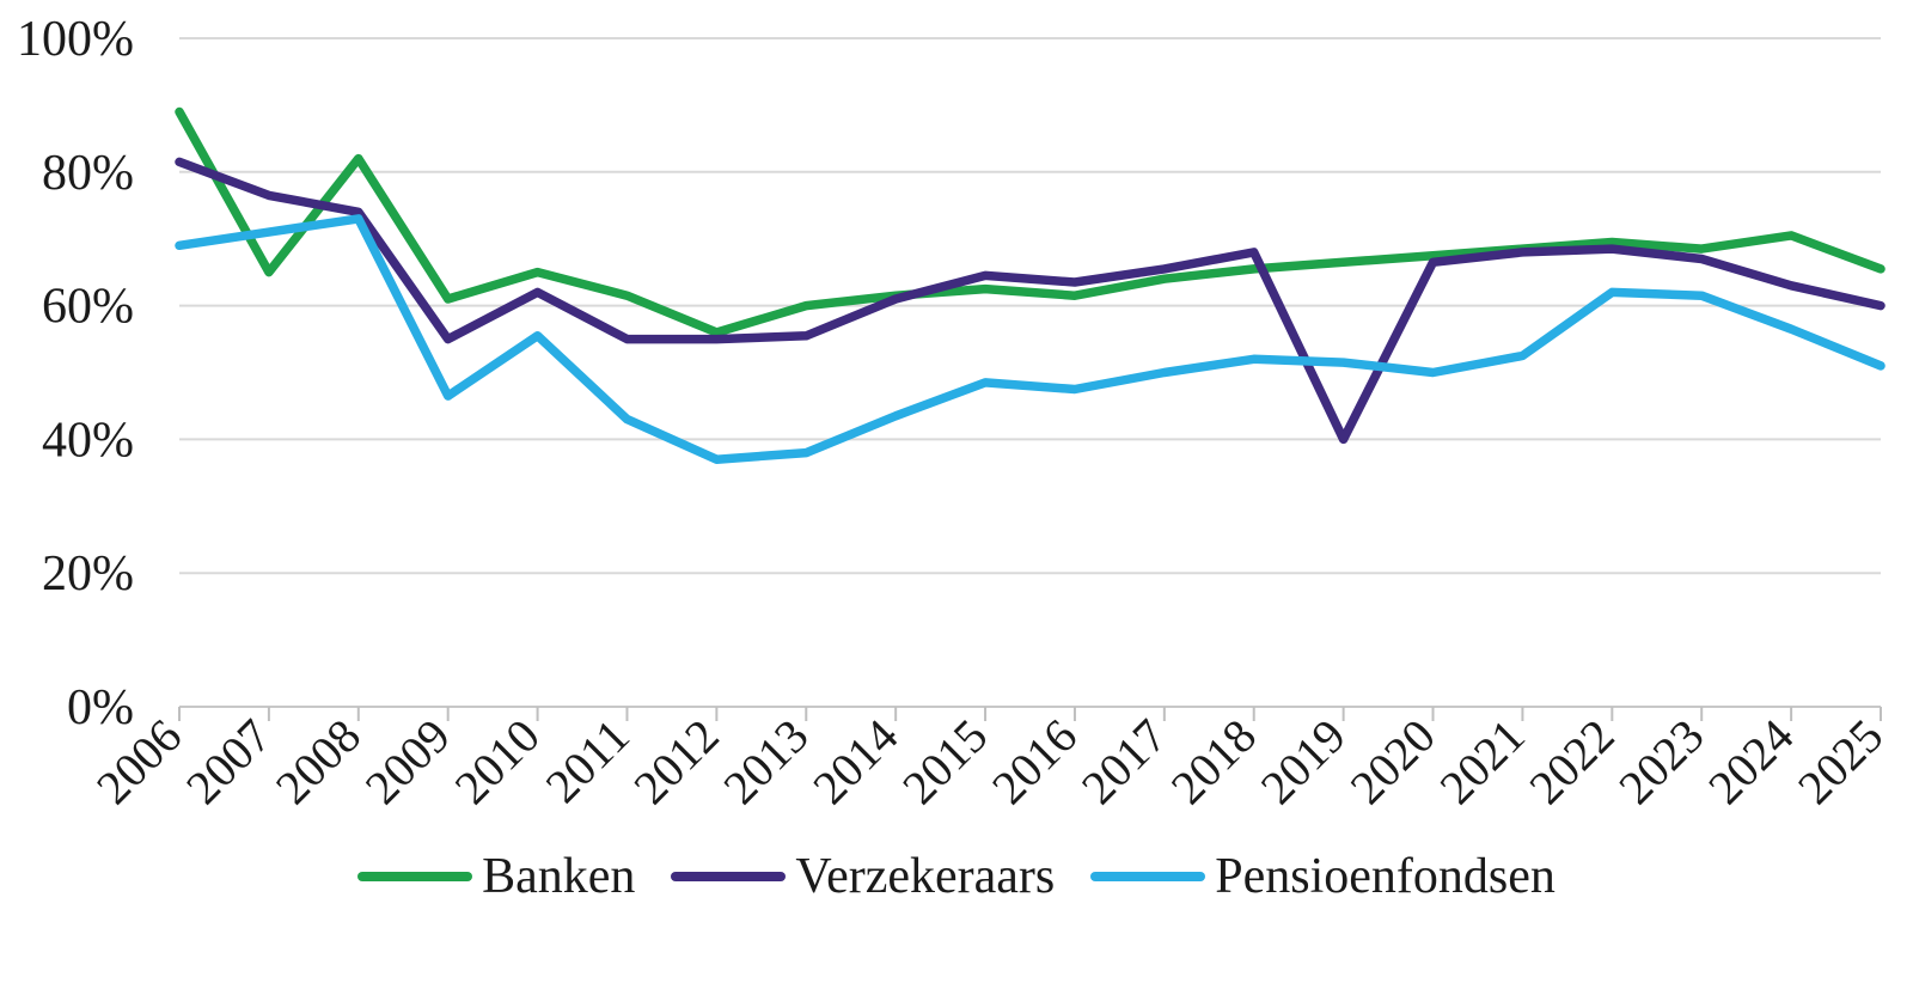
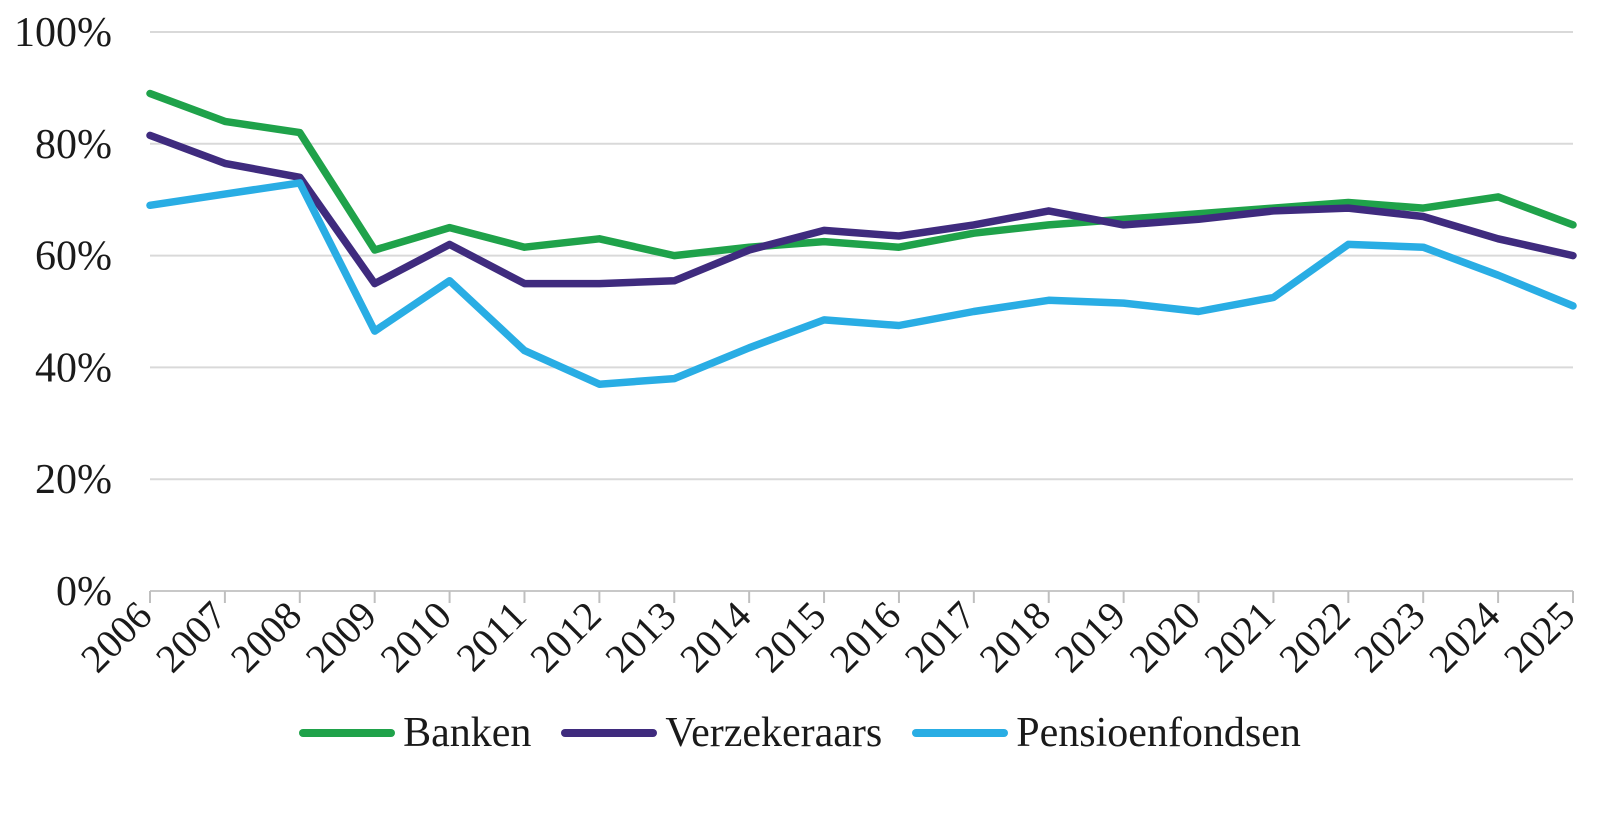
Banken/2007: 65% -> 84%
Banken/2012: 56% -> 63%
Verzekeraars/2019: 40% -> 66%
